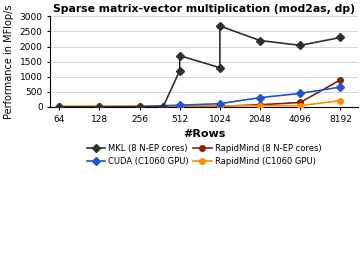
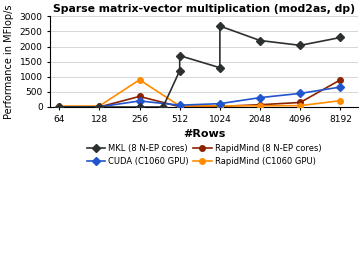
CUDA (C1060 GPU)/256: 20 -> 200
RapidMind (8 N-EP cores)/256: 0 -> 350
RapidMind (C1060 GPU)/256: 30 -> 900
